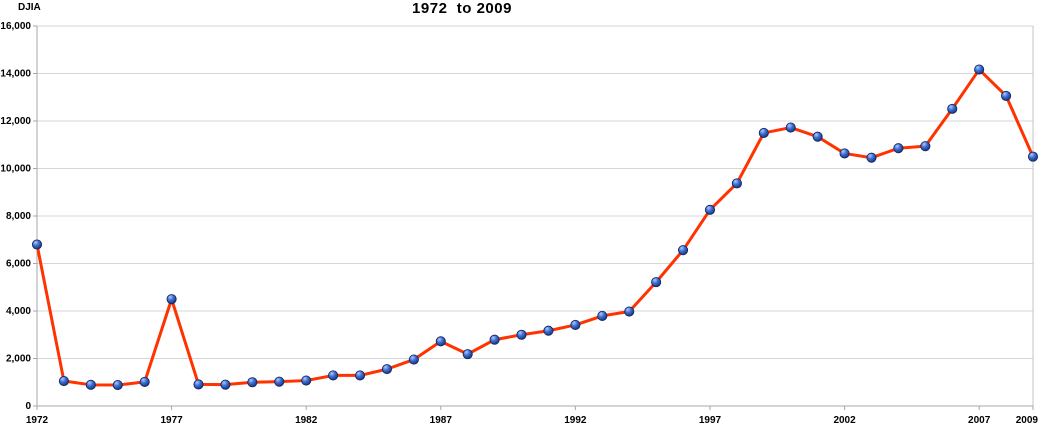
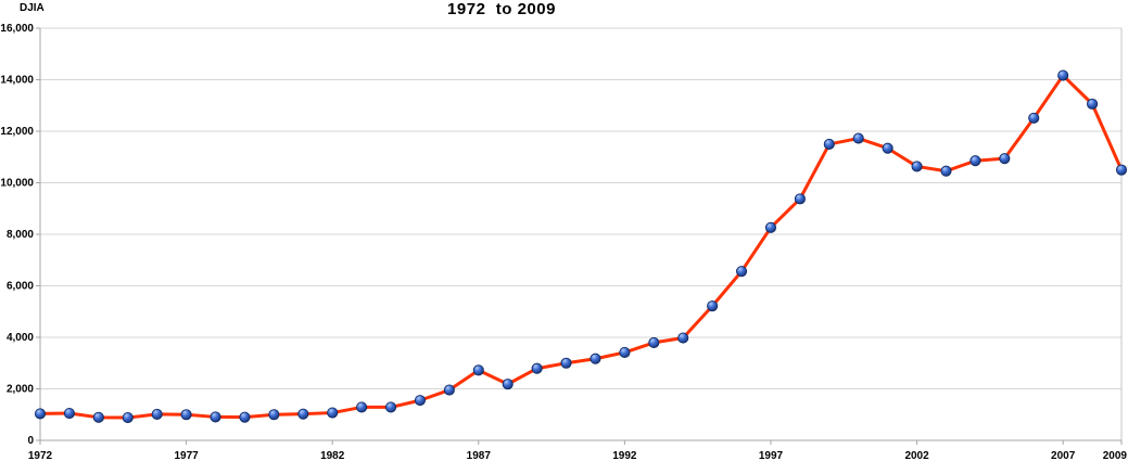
1972: 6800 -> 1000
1977: 4500 -> 1000
